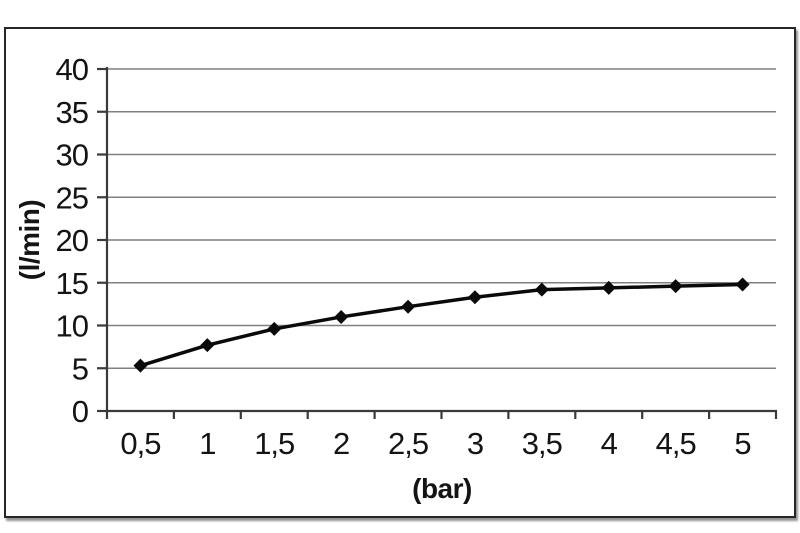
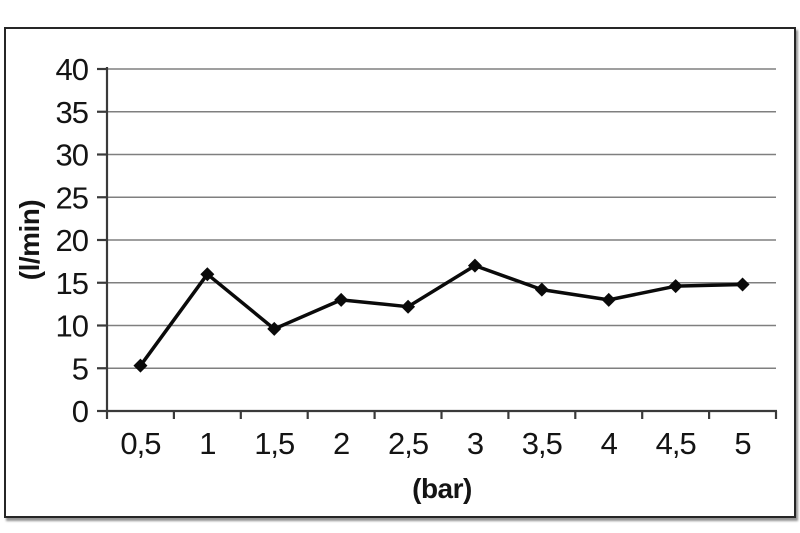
1: 8 -> 16
2: 11 -> 13
3: 13 -> 17
4: 14 -> 13
